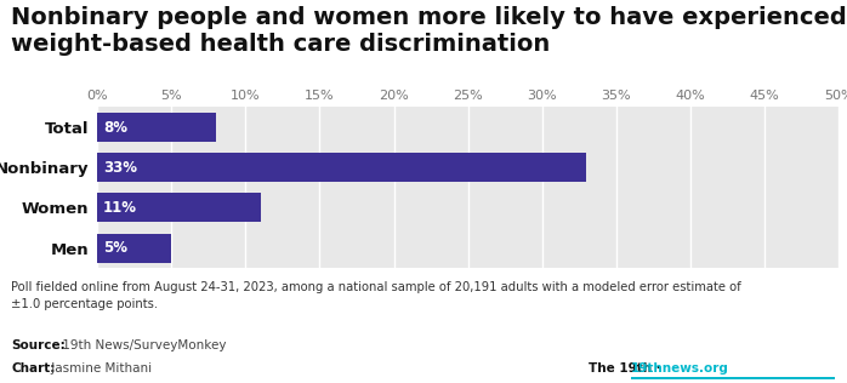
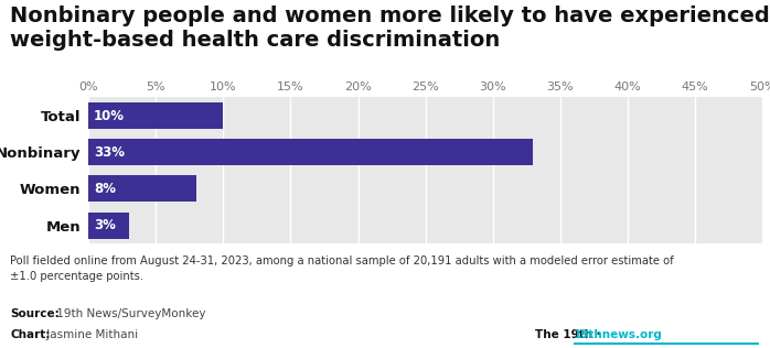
Total: 8% -> 10%
Women: 11% -> 8%
Men: 5% -> 3%
